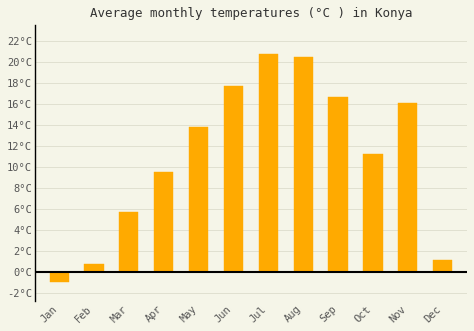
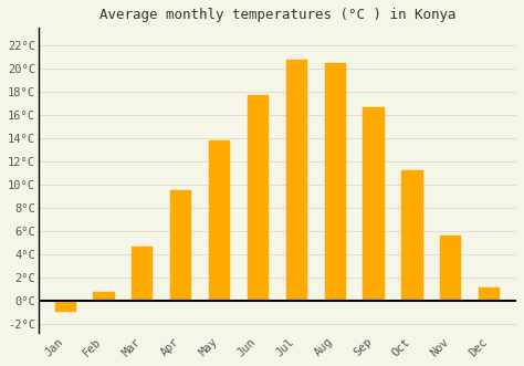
Mar: 5.7°C -> 4.6°C
Nov: 16.1°C -> 5.6°C
